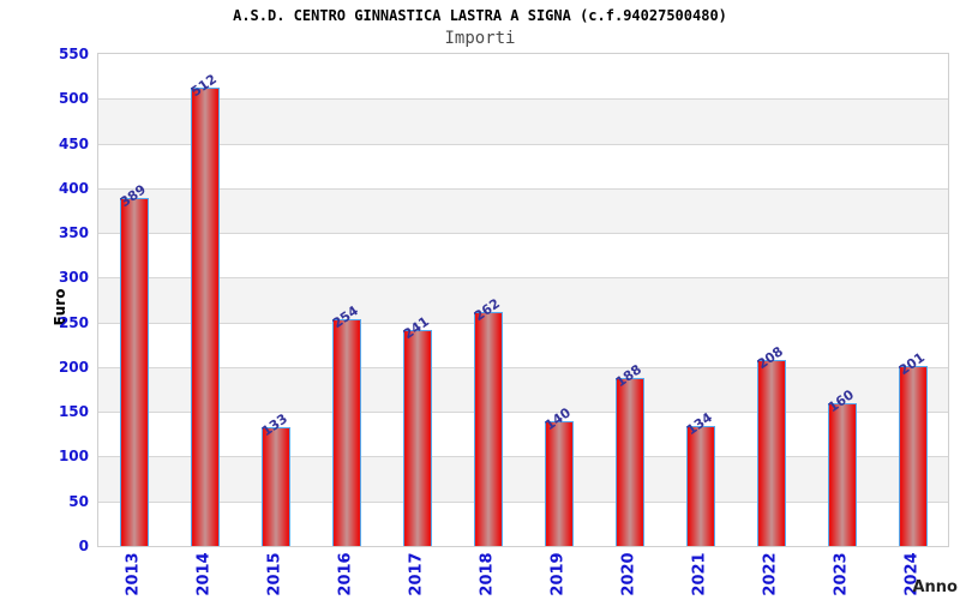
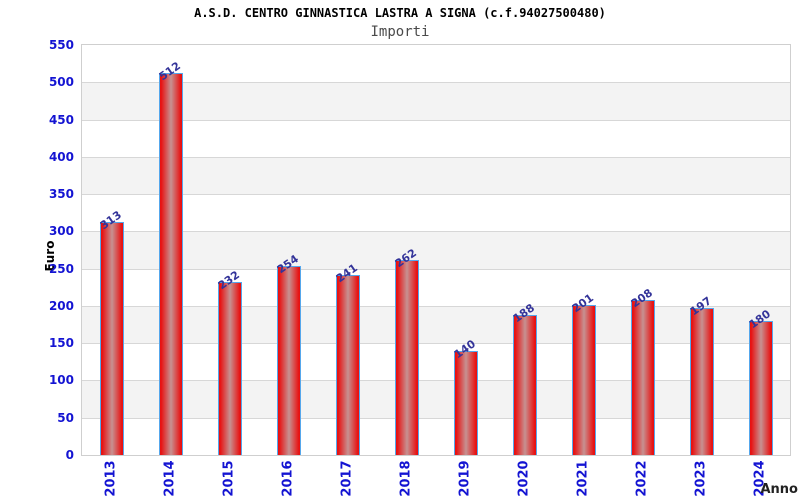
2013: 389 -> 313
2015: 133 -> 232
2021: 134 -> 201
2023: 160 -> 197
2024: 201 -> 180
